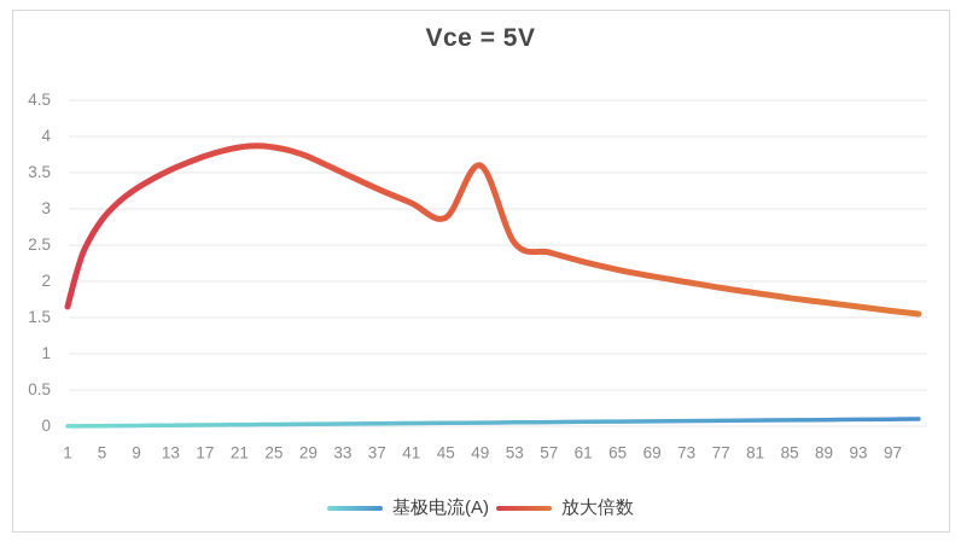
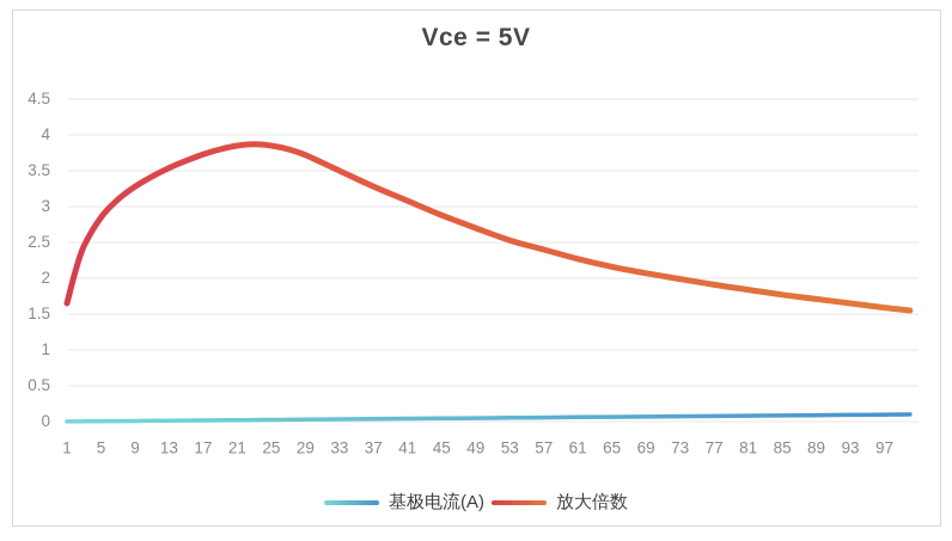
放大倍数/49: 3.6 -> 2.7
